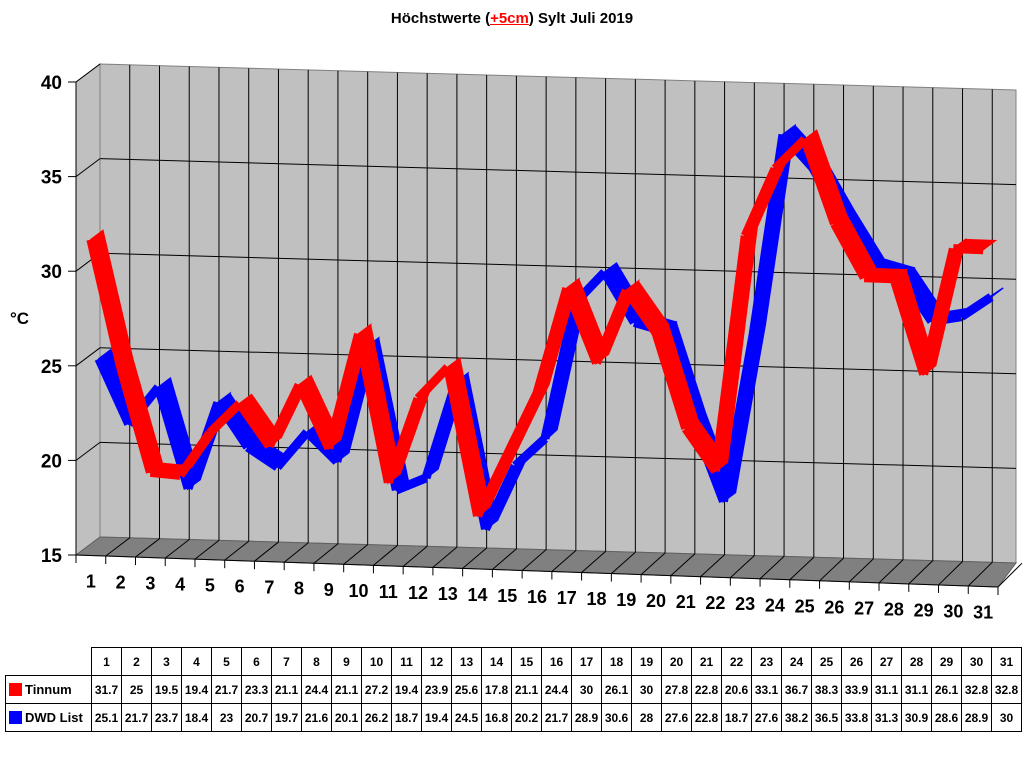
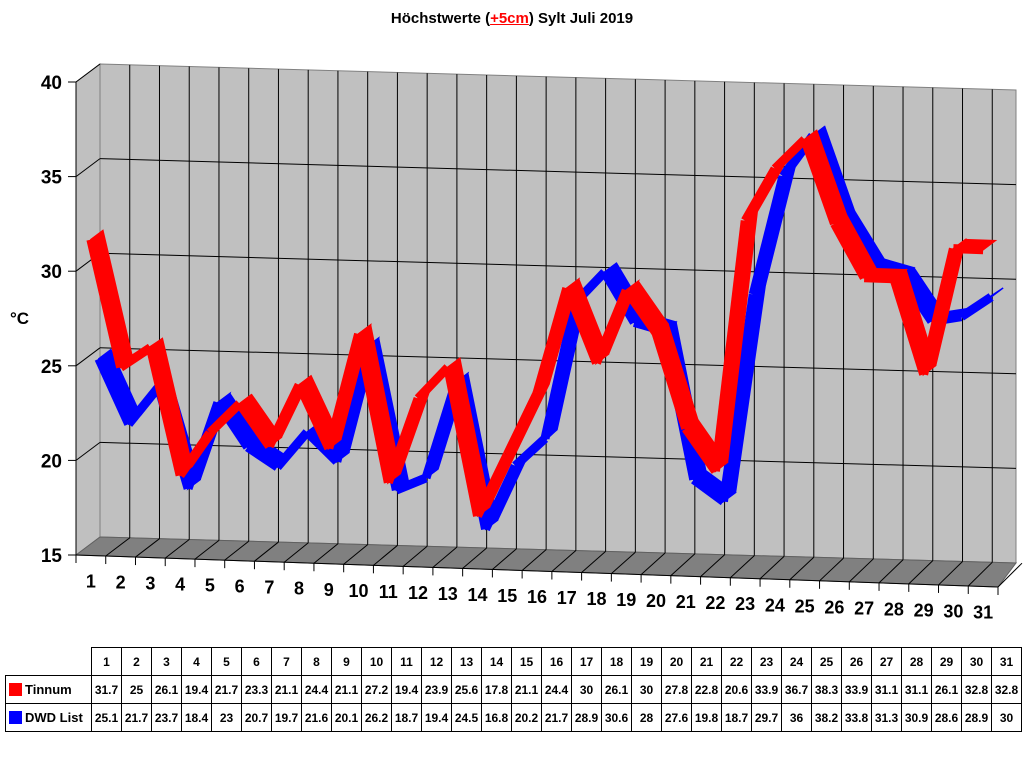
Tinnum/3: 19.5 -> 26.1
DWD List/21: 22.8 -> 19.8
Tinnum/23: 33.1 -> 33.9
DWD List/23: 27.6 -> 29.7
DWD List/24: 38.2 -> 36
DWD List/25: 36.5 -> 38.2
